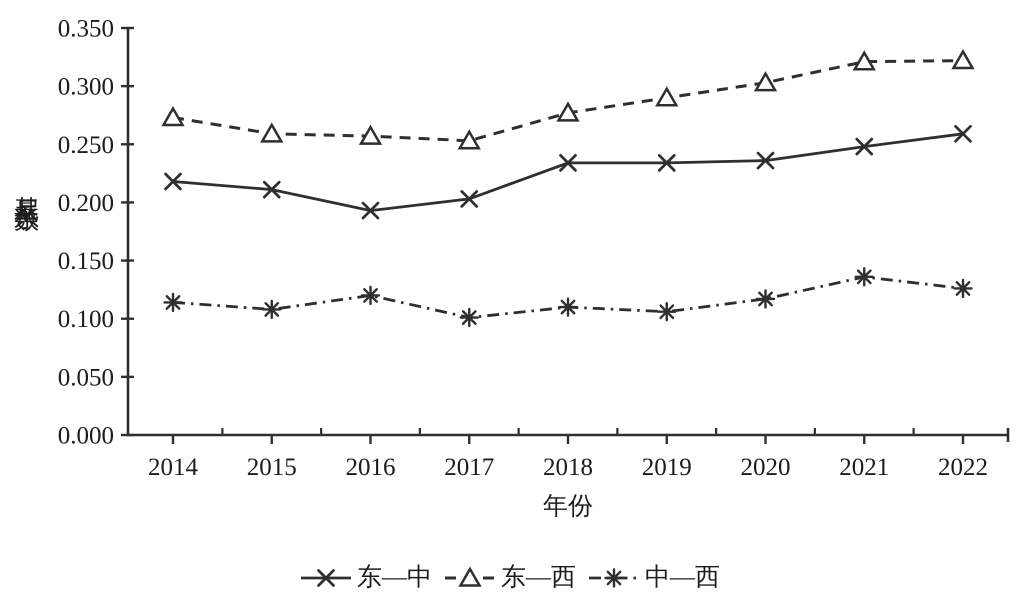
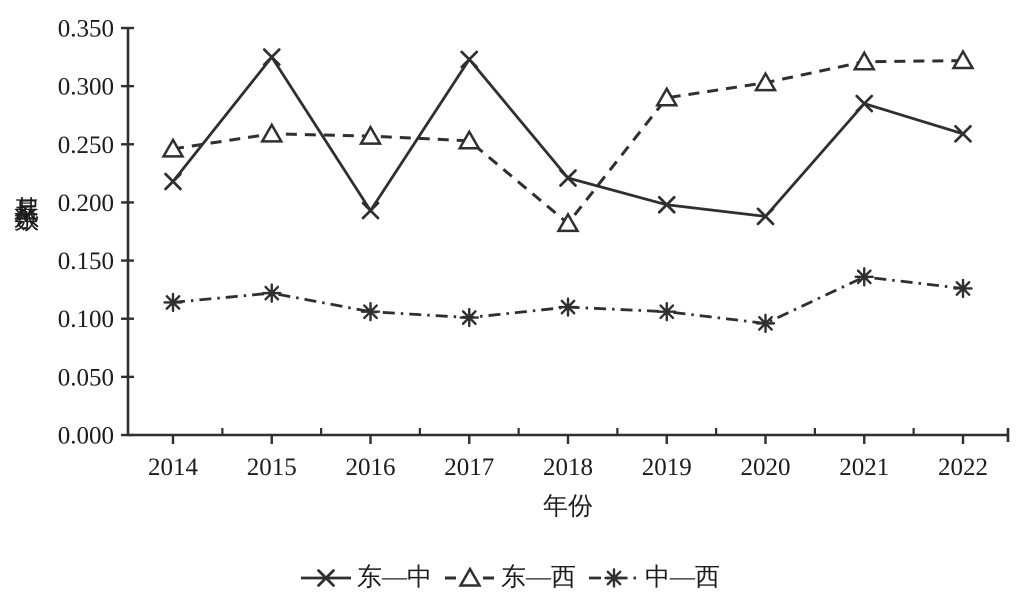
东—西/2014: 0.273 -> 0.246
东—中/2015: 0.211 -> 0.325
中—西/2015: 0.108 -> 0.122
中—西/2016: 0.120 -> 0.106
东—中/2017: 0.203 -> 0.323
东—中/2018: 0.234 -> 0.221
东—西/2018: 0.277 -> 0.182
东—中/2019: 0.234 -> 0.198
东—中/2020: 0.236 -> 0.188
中—西/2020: 0.117 -> 0.096
东—中/2021: 0.248 -> 0.285
